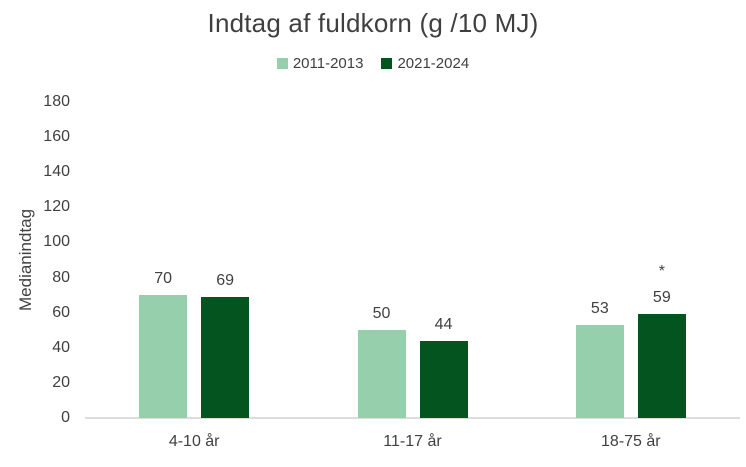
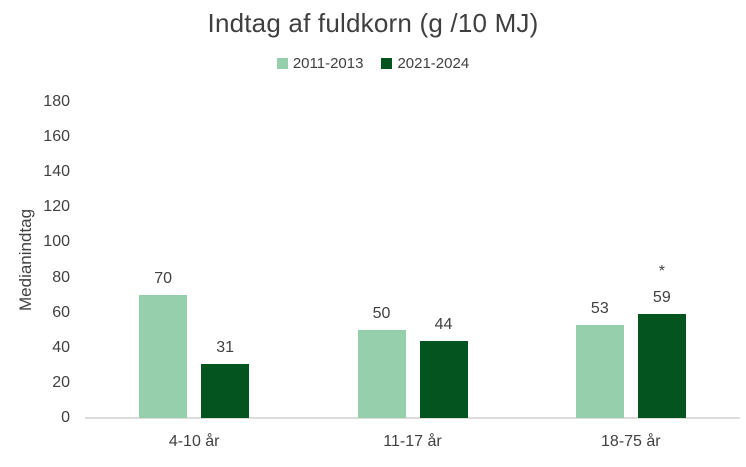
2021-2024/4-10 år: 69 -> 31
